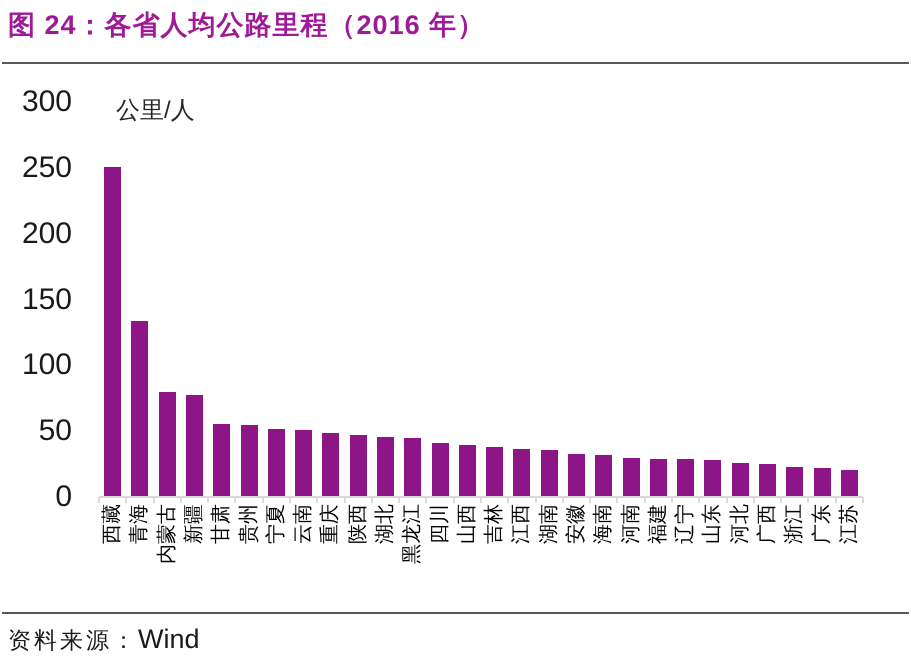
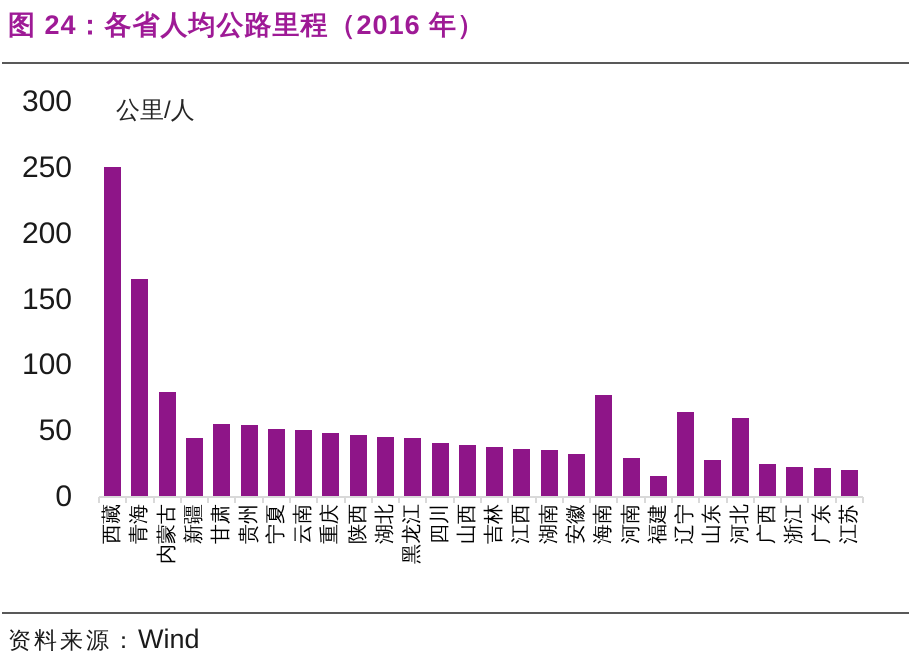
青海: 133 -> 165
新疆: 77 -> 44
海南: 31 -> 77
福建: 28 -> 15
辽宁: 28 -> 64
河北: 25 -> 59
